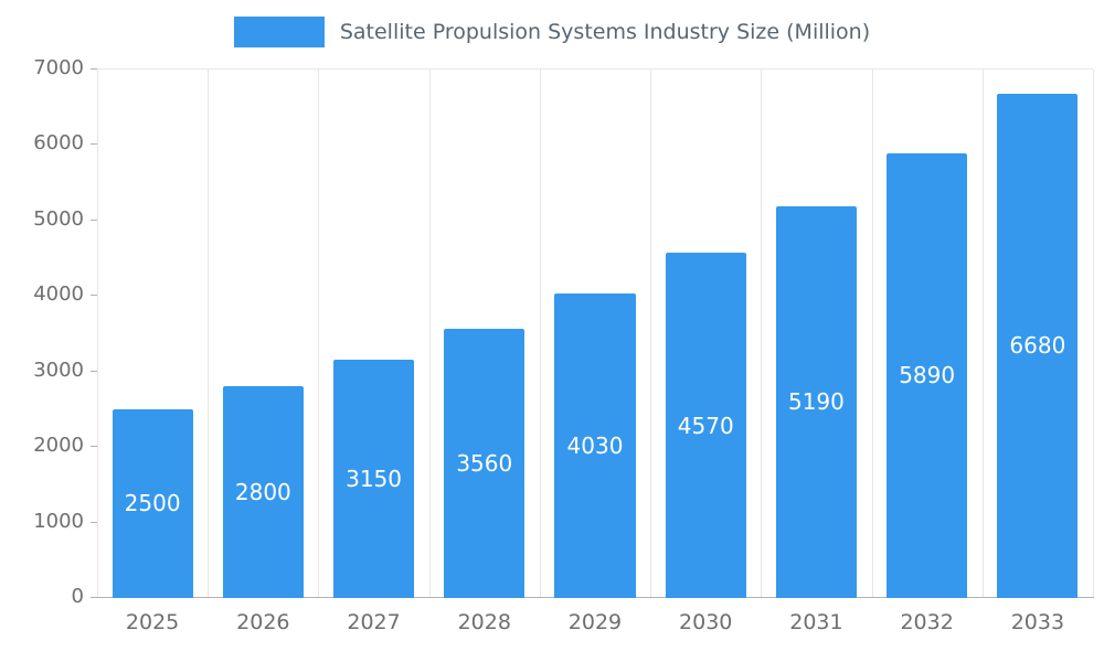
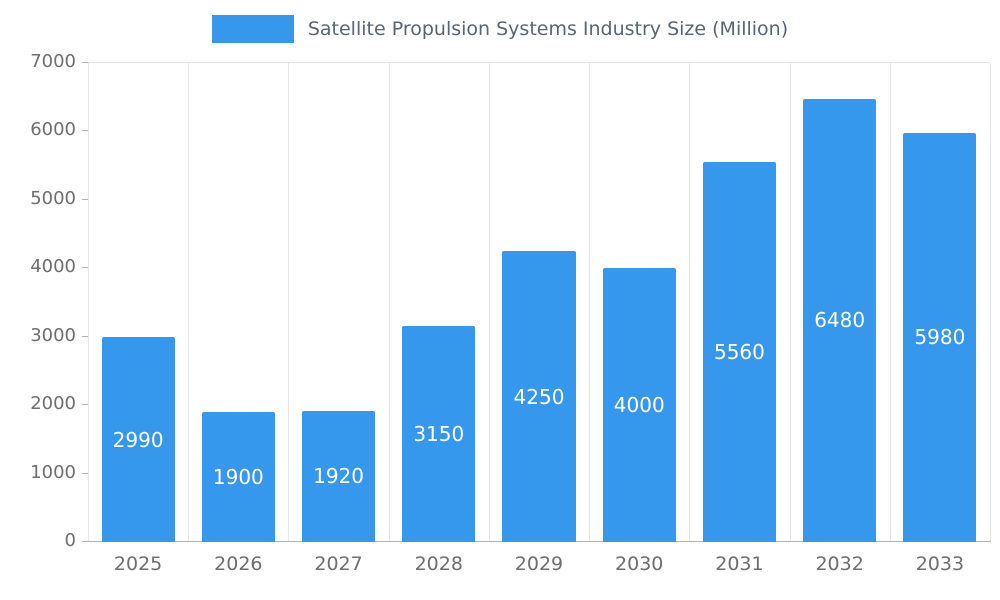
2025: 2500 -> 2990
2026: 2800 -> 1900
2027: 3150 -> 1920
2028: 3560 -> 3150
2029: 4030 -> 4250
2030: 4570 -> 4000
2031: 5190 -> 5560
2032: 5890 -> 6480
2033: 6680 -> 5980
